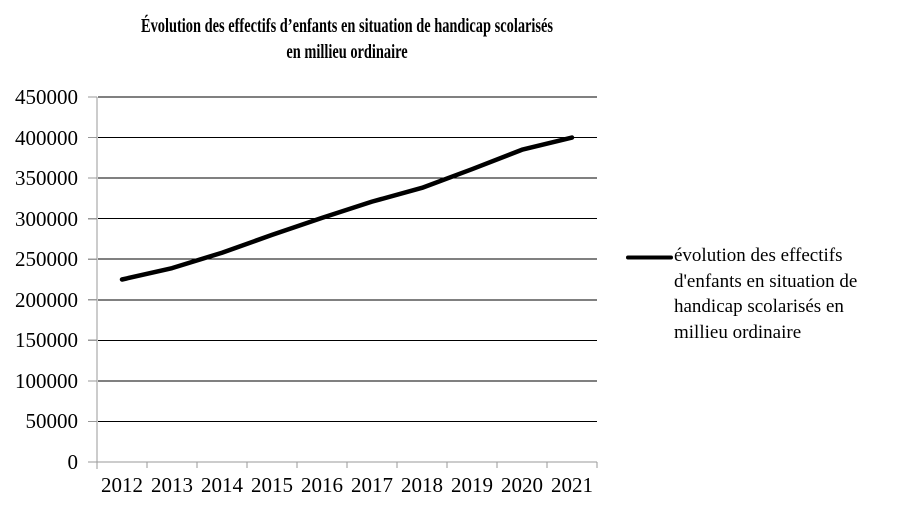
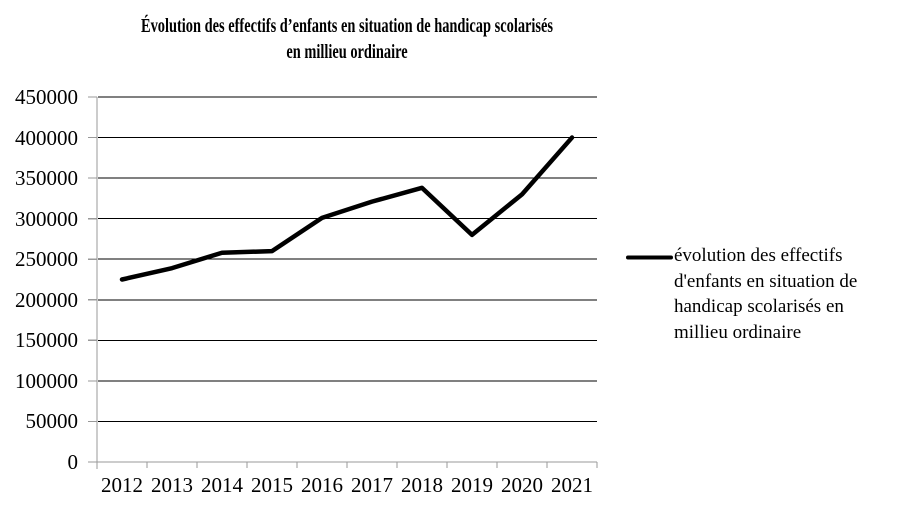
2015: 280000 -> 260000
2019: 360000 -> 280000
2020: 380000 -> 330000
